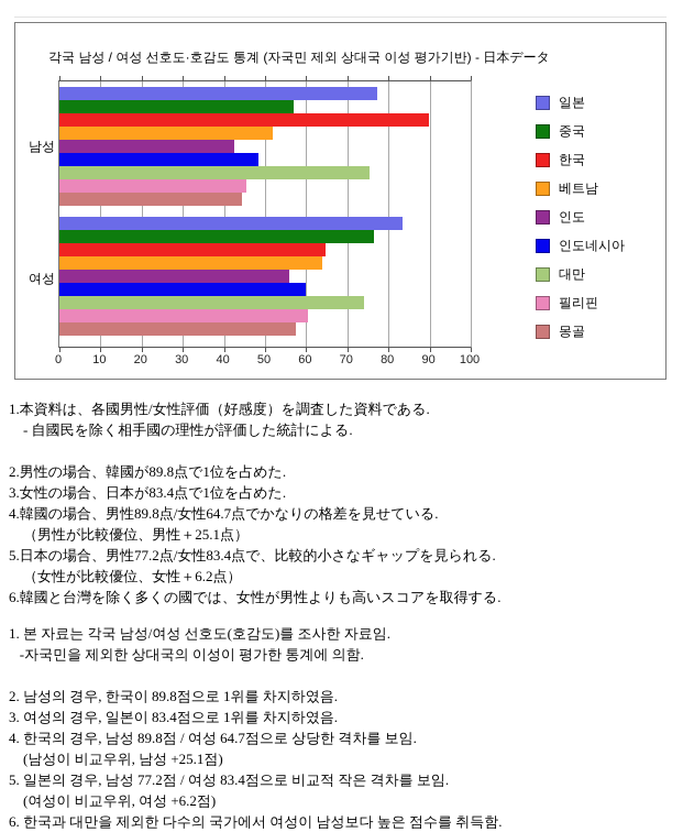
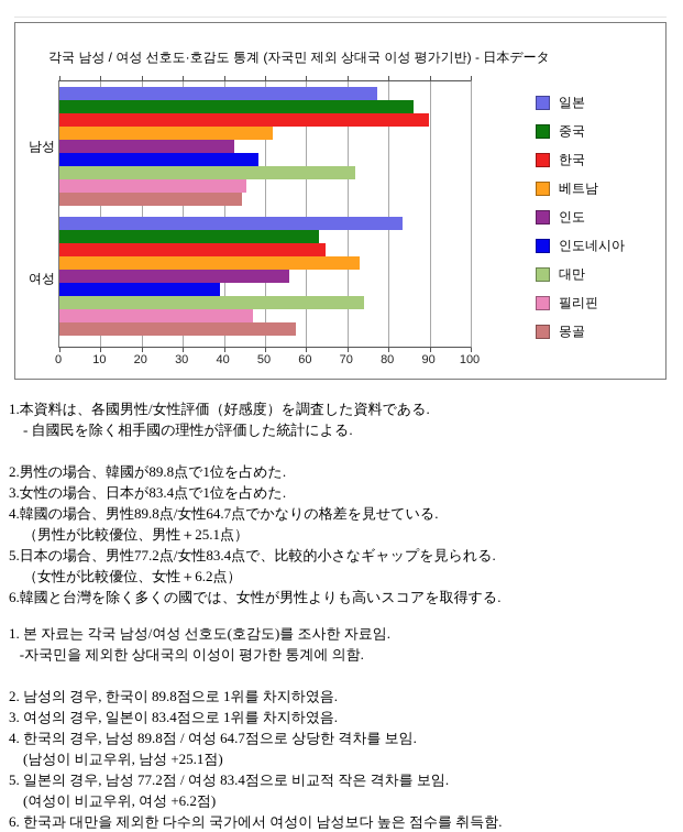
중국/남성: 57 -> 86
대만/남성: 76 -> 72
중국/여성: 76 -> 63
베트남/여성: 64 -> 73
인도네시아/여성: 60 -> 39
필리핀/여성: 60 -> 47
